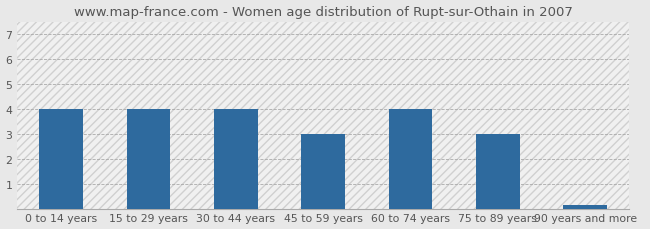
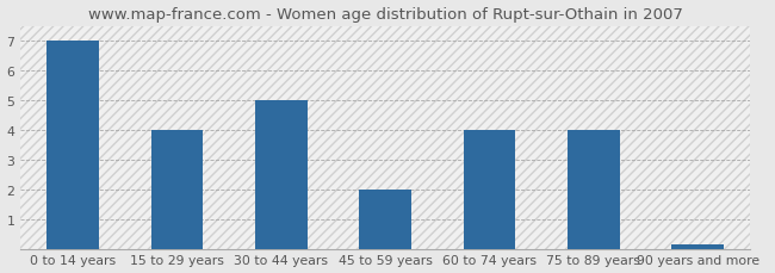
0 to 14 years: 4.00 -> 7.00
30 to 44 years: 4.00 -> 5.00
45 to 59 years: 3.00 -> 2.00
75 to 89 years: 3.00 -> 4.00
